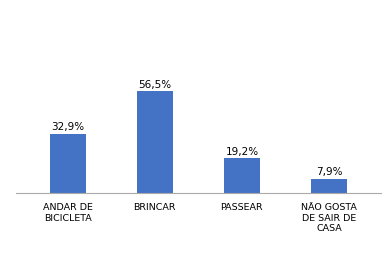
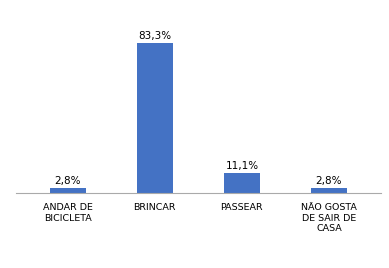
ANDAR DE BICICLETA: 32,9% -> 2,8%
BRINCAR: 56,5% -> 83,3%
PASSEAR: 19,2% -> 11,1%
NÃO GOSTA DE SAIR DE CASA: 7,9% -> 2,8%
